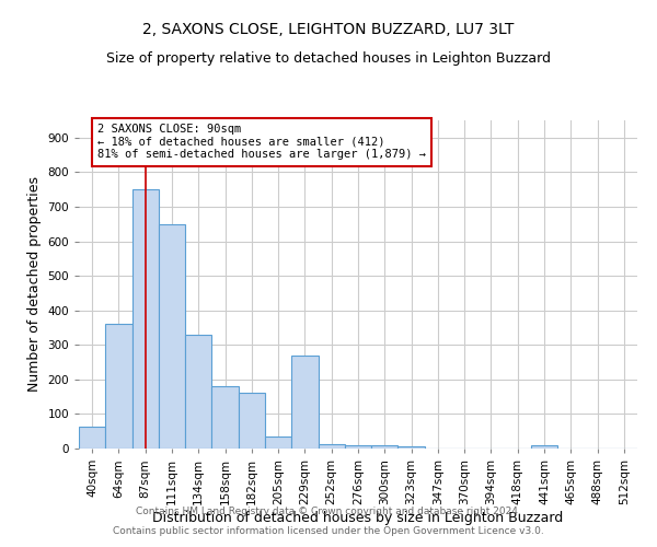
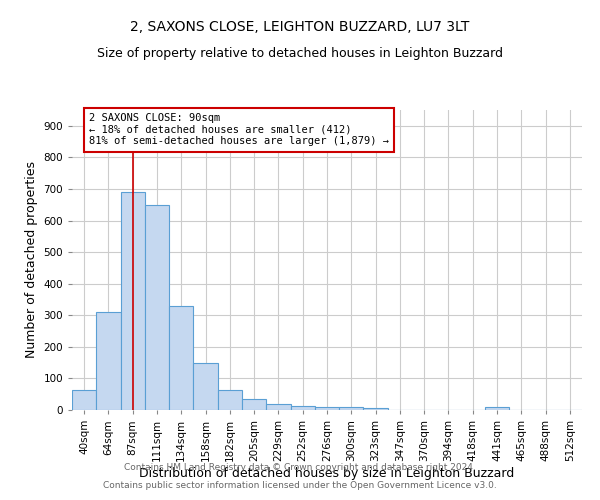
64sqm: 360 -> 310
87sqm: 750 -> 690
158sqm: 180 -> 150
182sqm: 160 -> 63
229sqm: 270 -> 20
